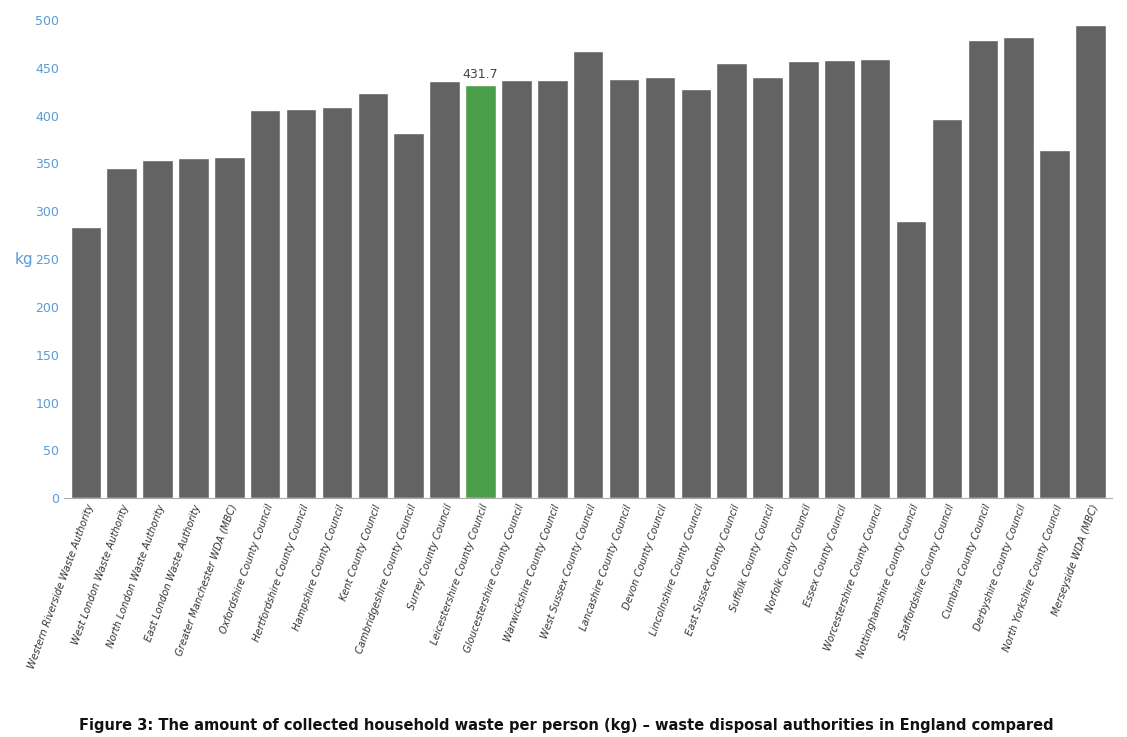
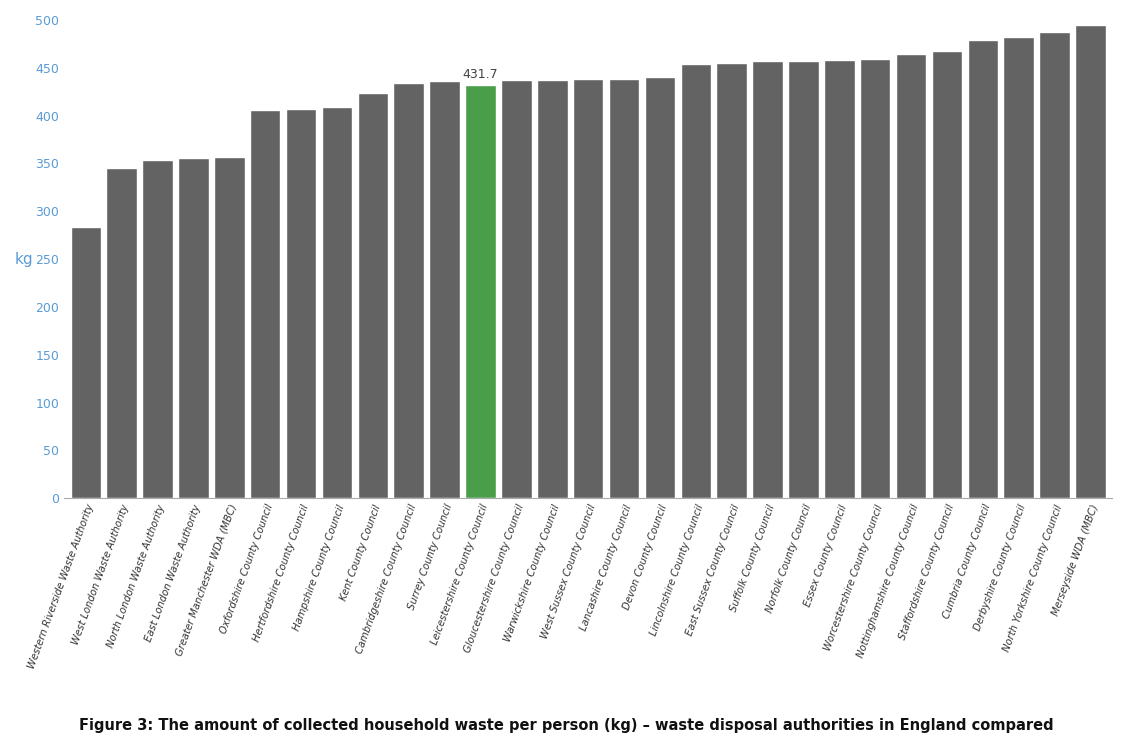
Cambridgeshire County Council: 382 -> 434
West Sussex County Council: 468 -> 438
Lincolnshire County Council: 428 -> 454
Suffolk County Council: 440 -> 457
Nottinghamshire County Council: 290 -> 464
Staffordshire County Council: 396 -> 468
North Yorkshire County Council: 364 -> 487
